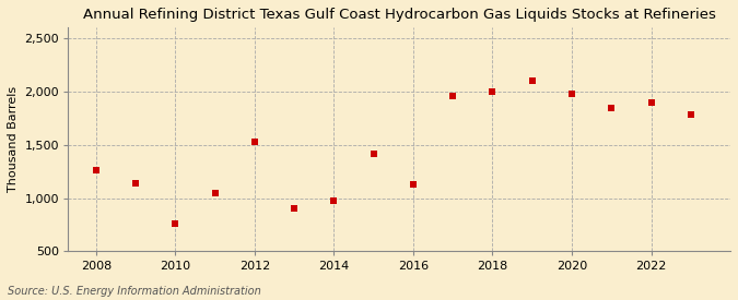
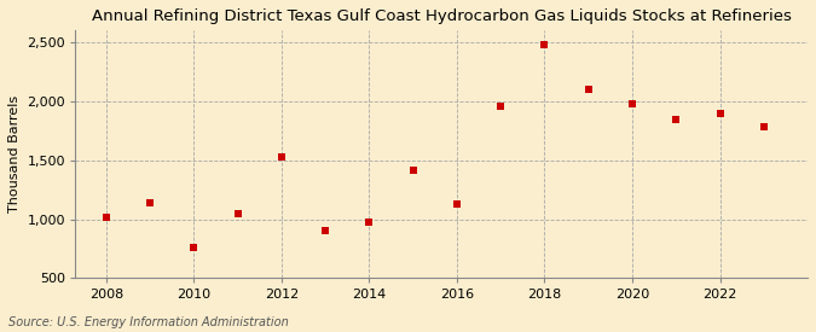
2008: 1,260 -> 1,020
2018: 2,000 -> 2,480
